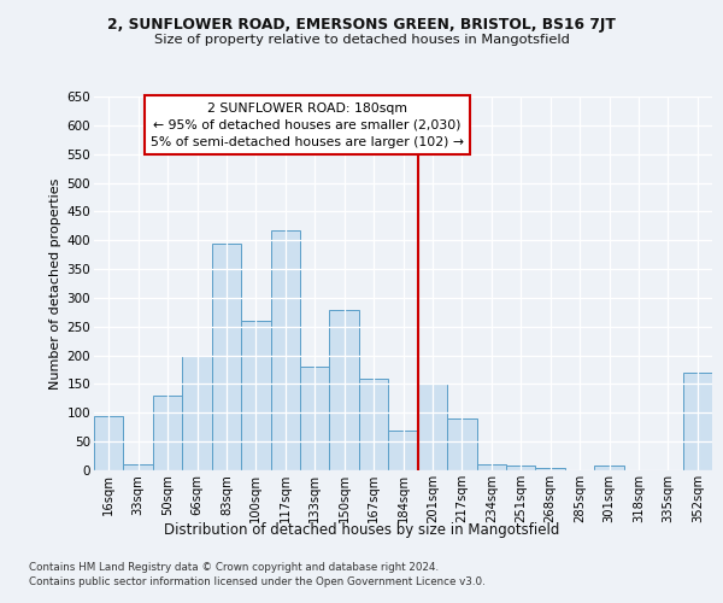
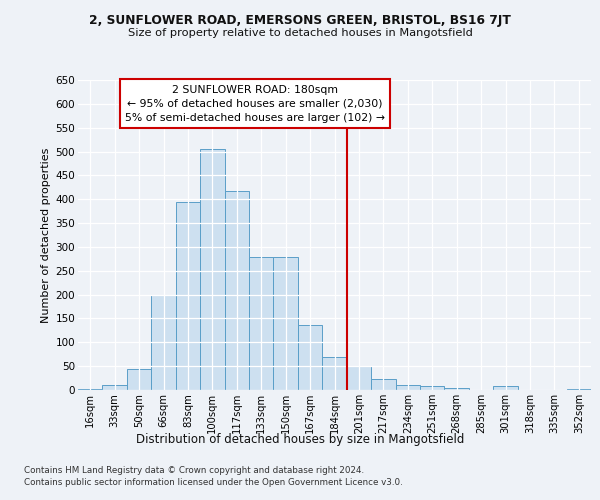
16sqm: 95 -> 3
50sqm: 130 -> 45
100sqm: 260 -> 505
133sqm: 180 -> 278
167sqm: 160 -> 137
201sqm: 150 -> 50
217sqm: 90 -> 23
352sqm: 170 -> 3
